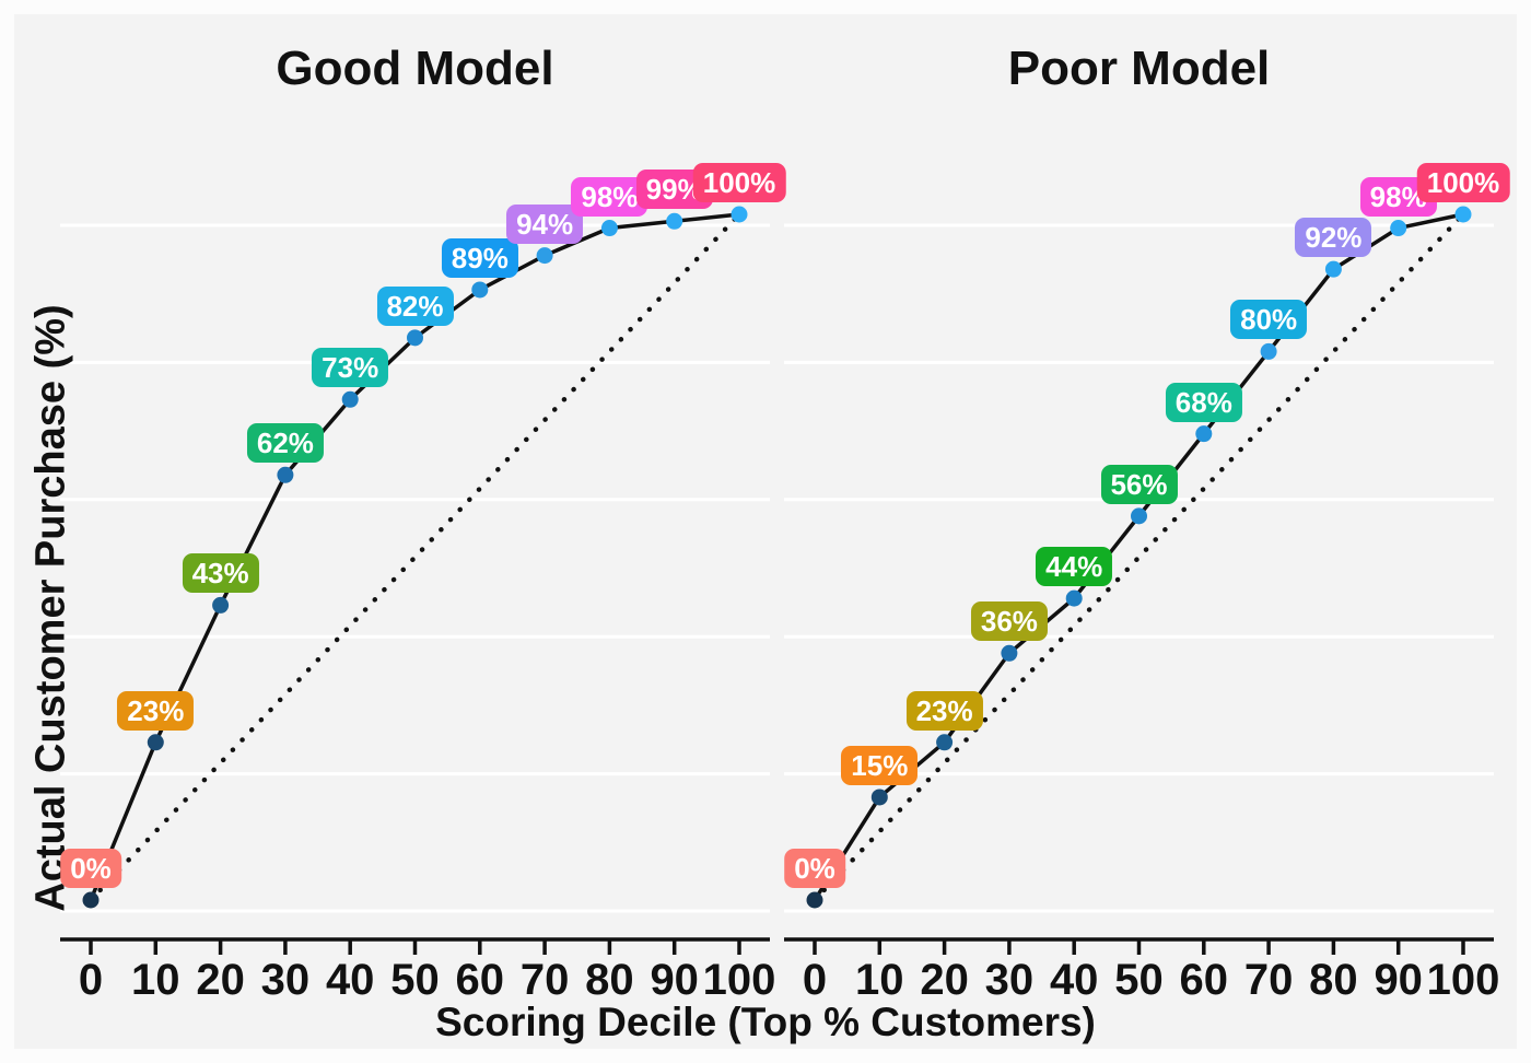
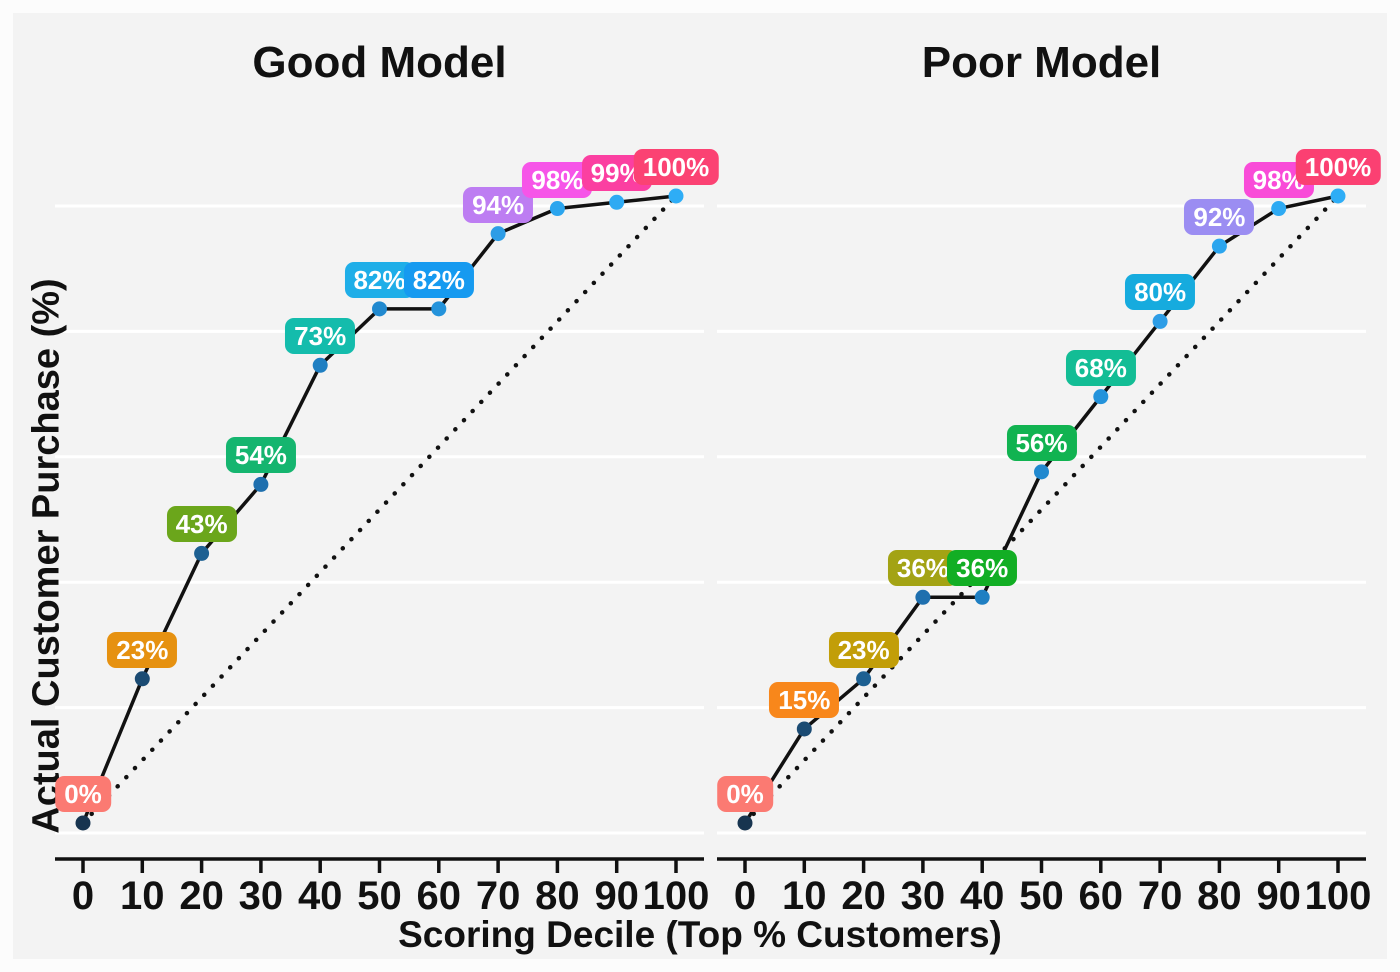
Good Model/30: 62% -> 54%
Good Model/60: 89% -> 82%
Poor Model/40: 44% -> 36%
